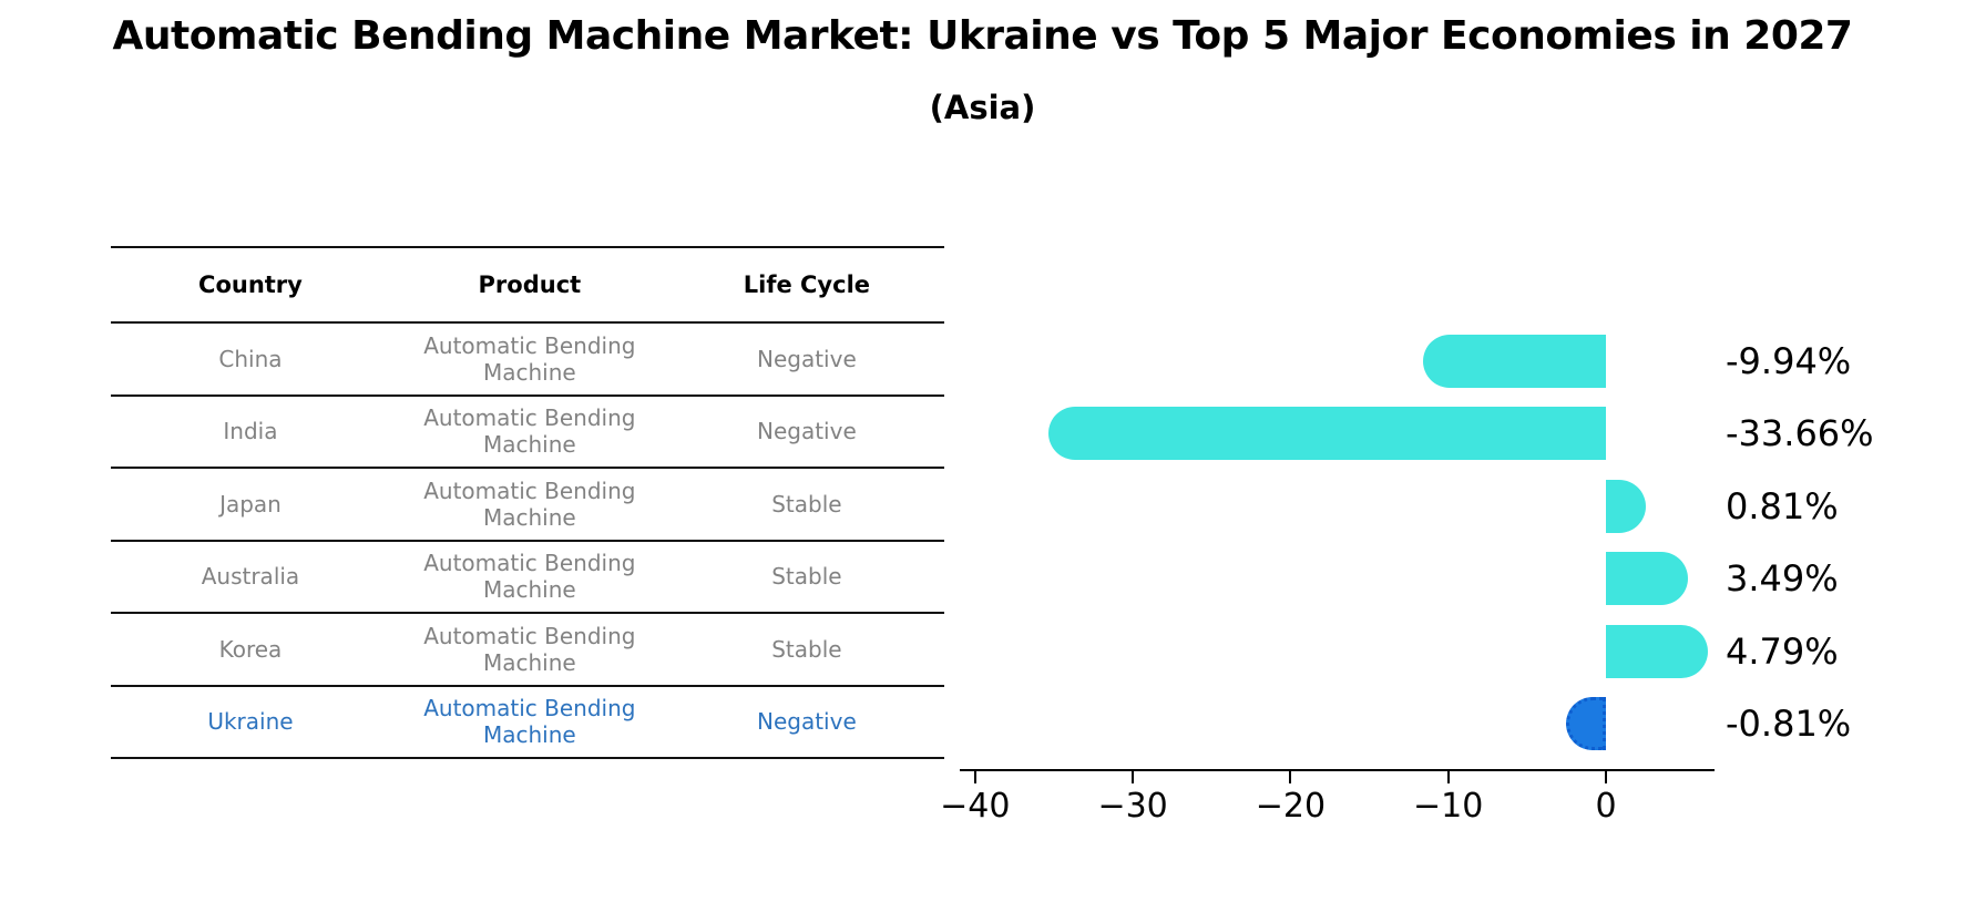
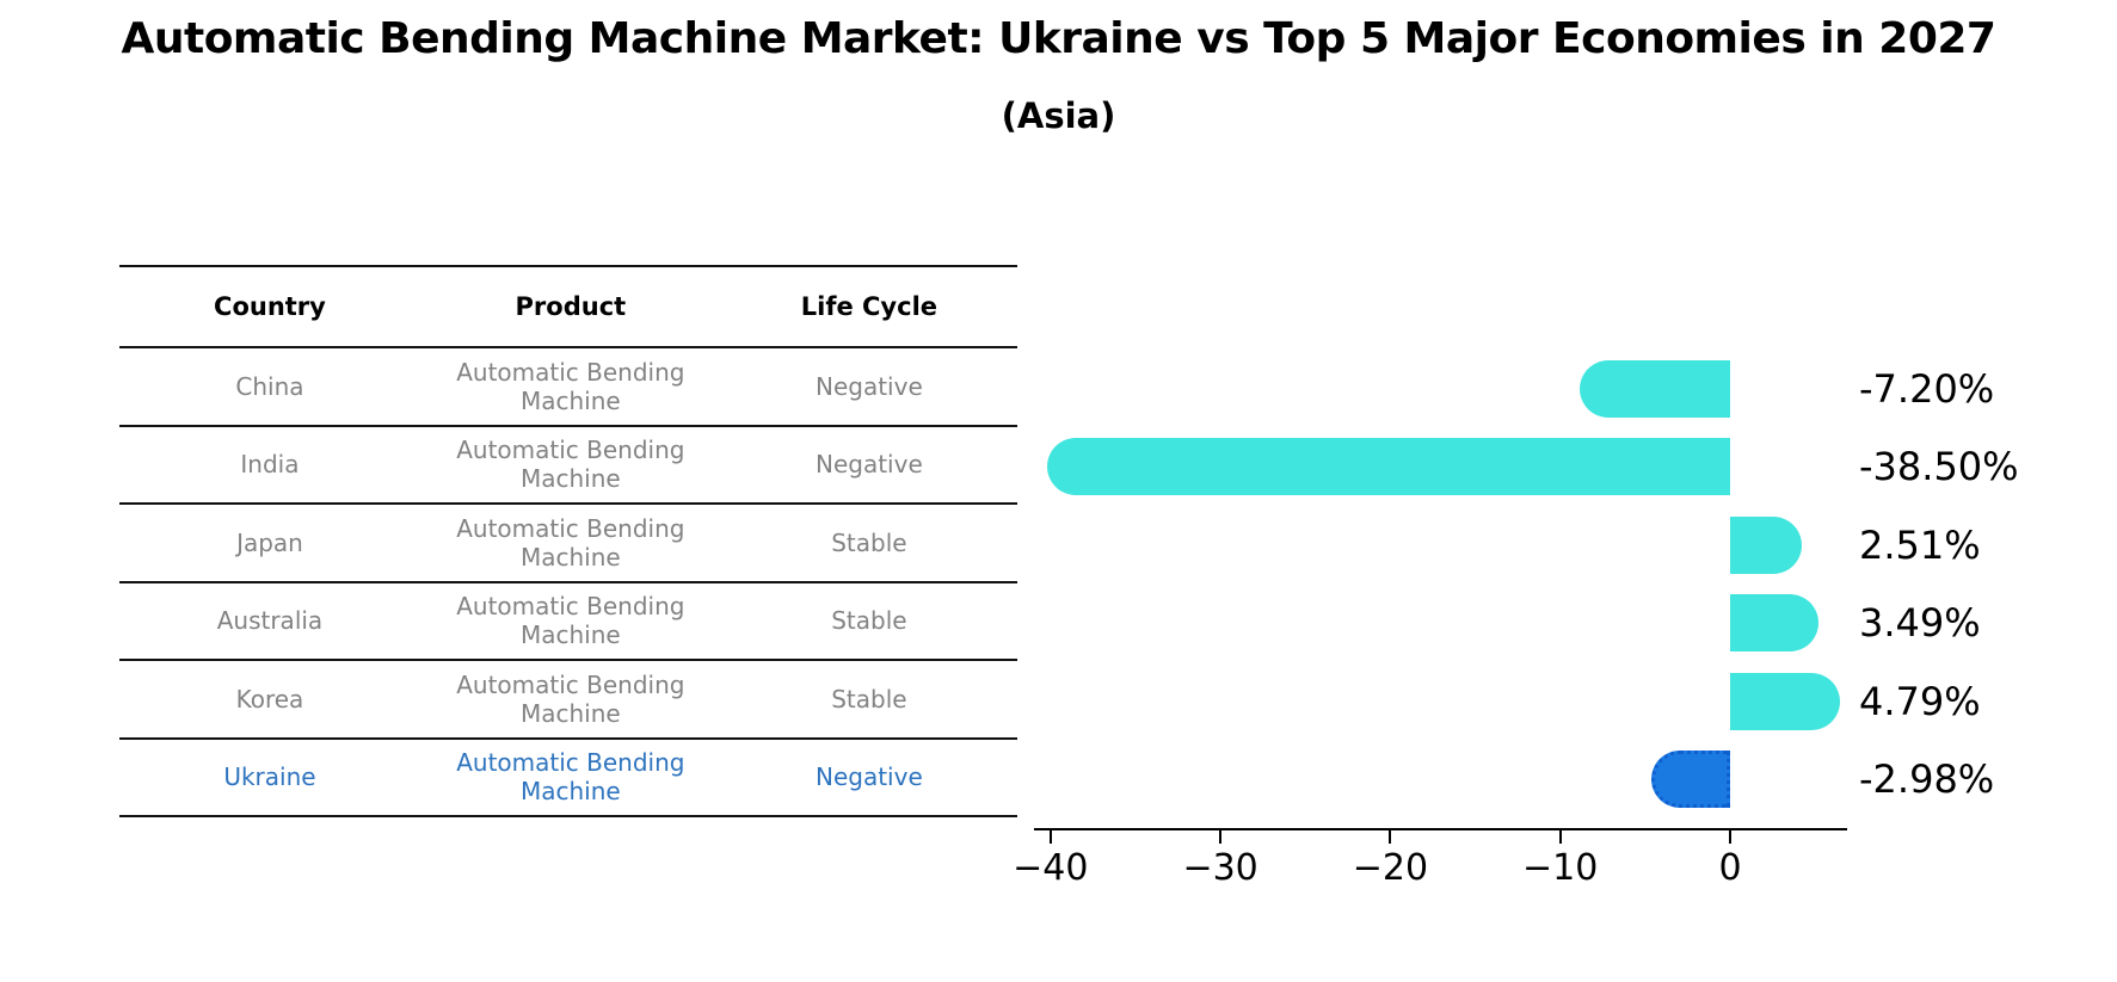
China: -9.94% -> -7.20%
India: -33.66% -> -38.50%
Japan: 0.81% -> 2.51%
Ukraine: -0.81% -> -2.98%
